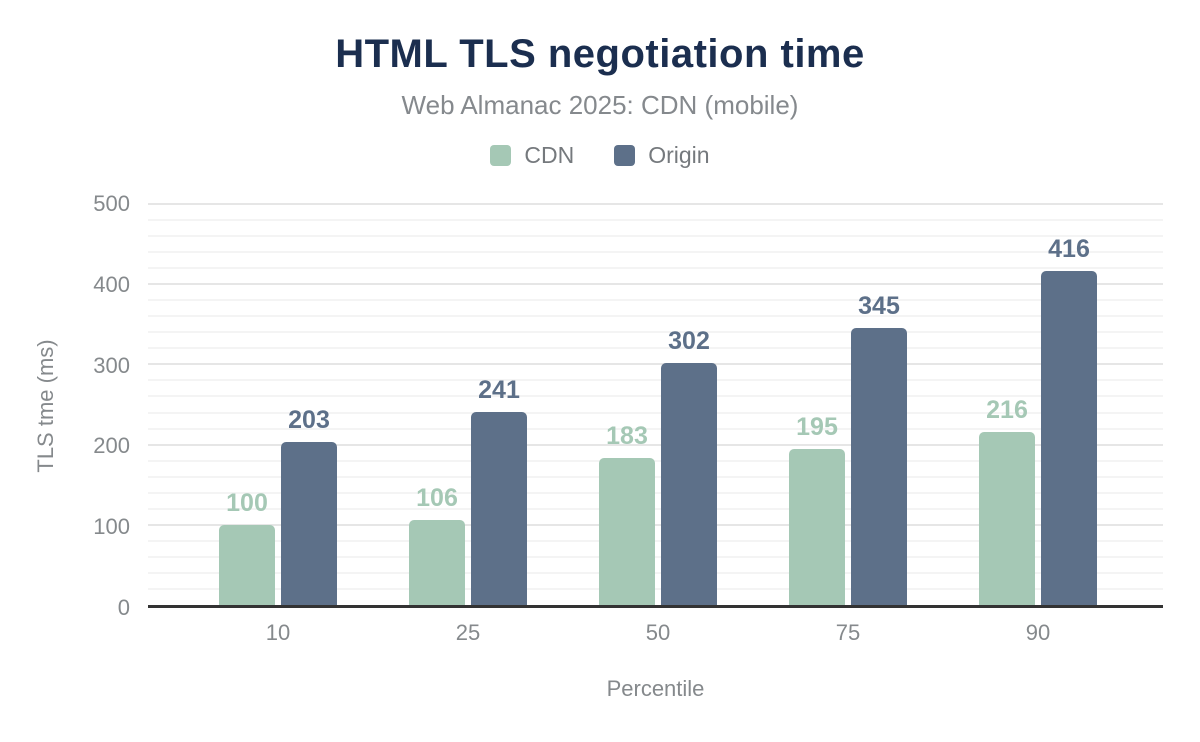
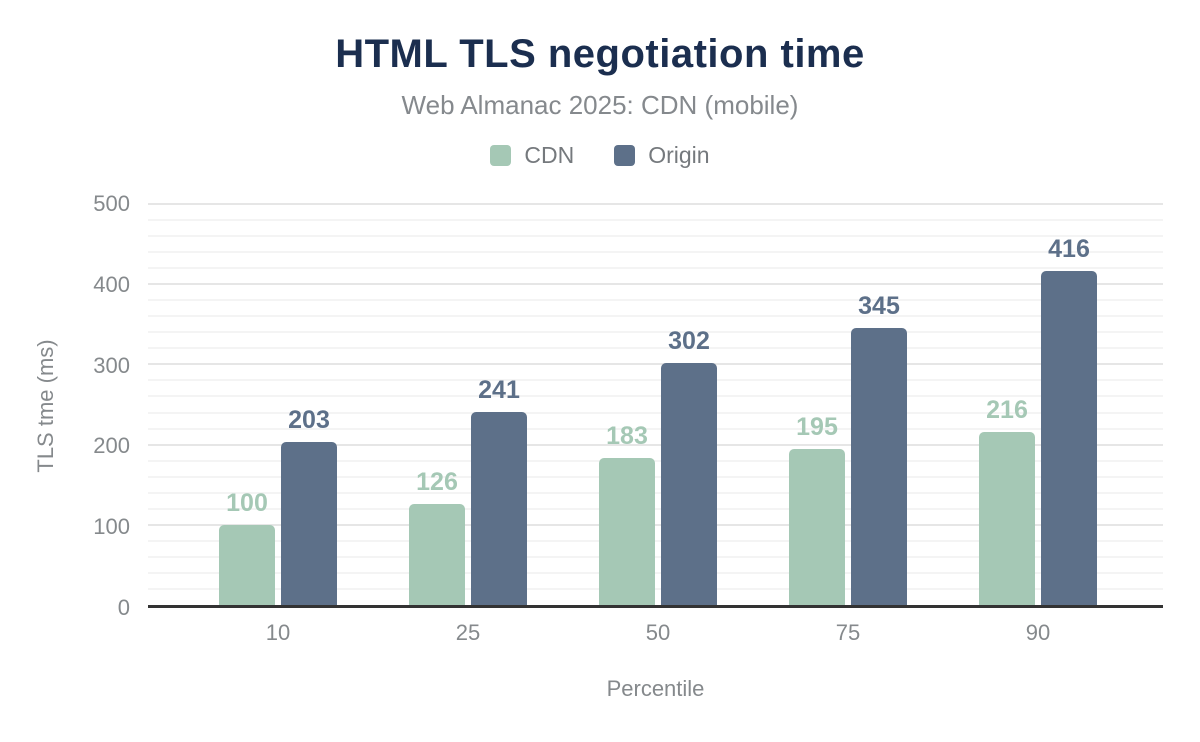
CDN/25: 106 -> 126
